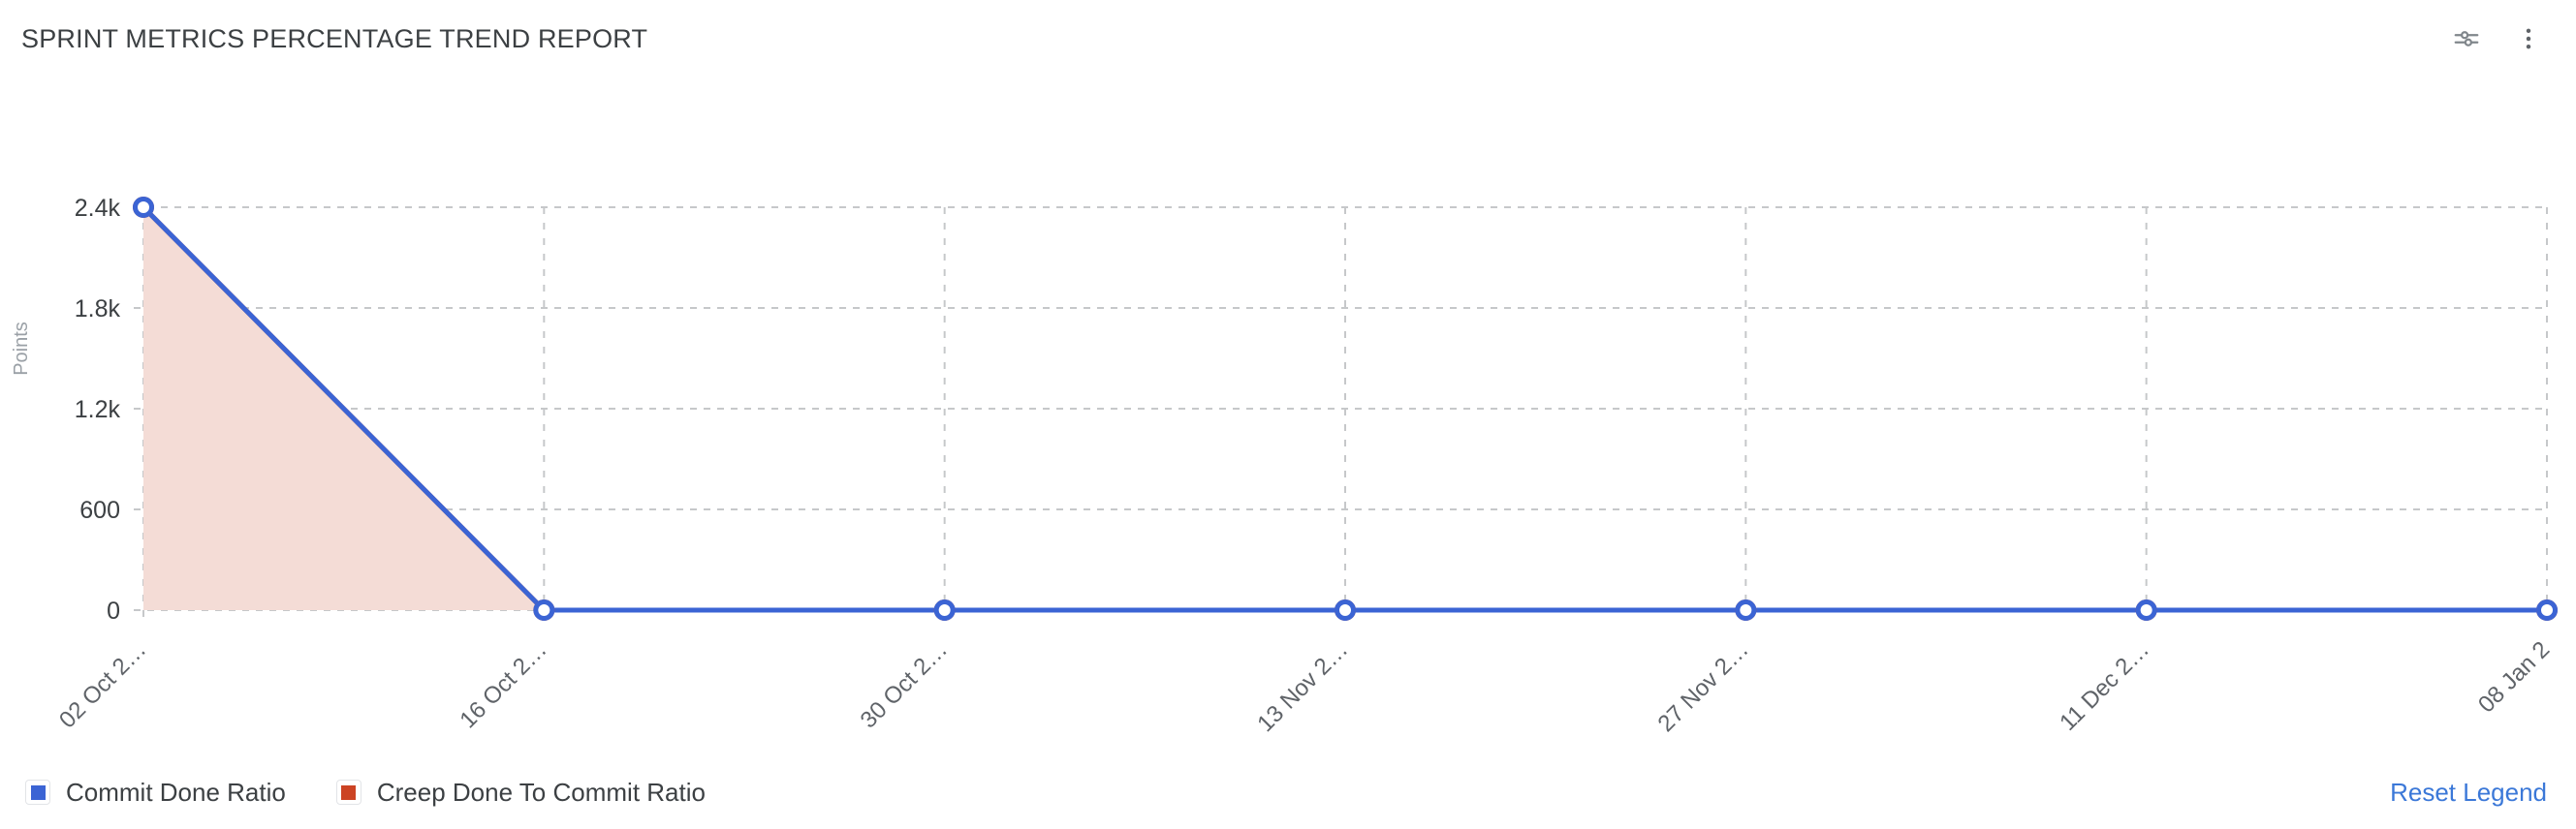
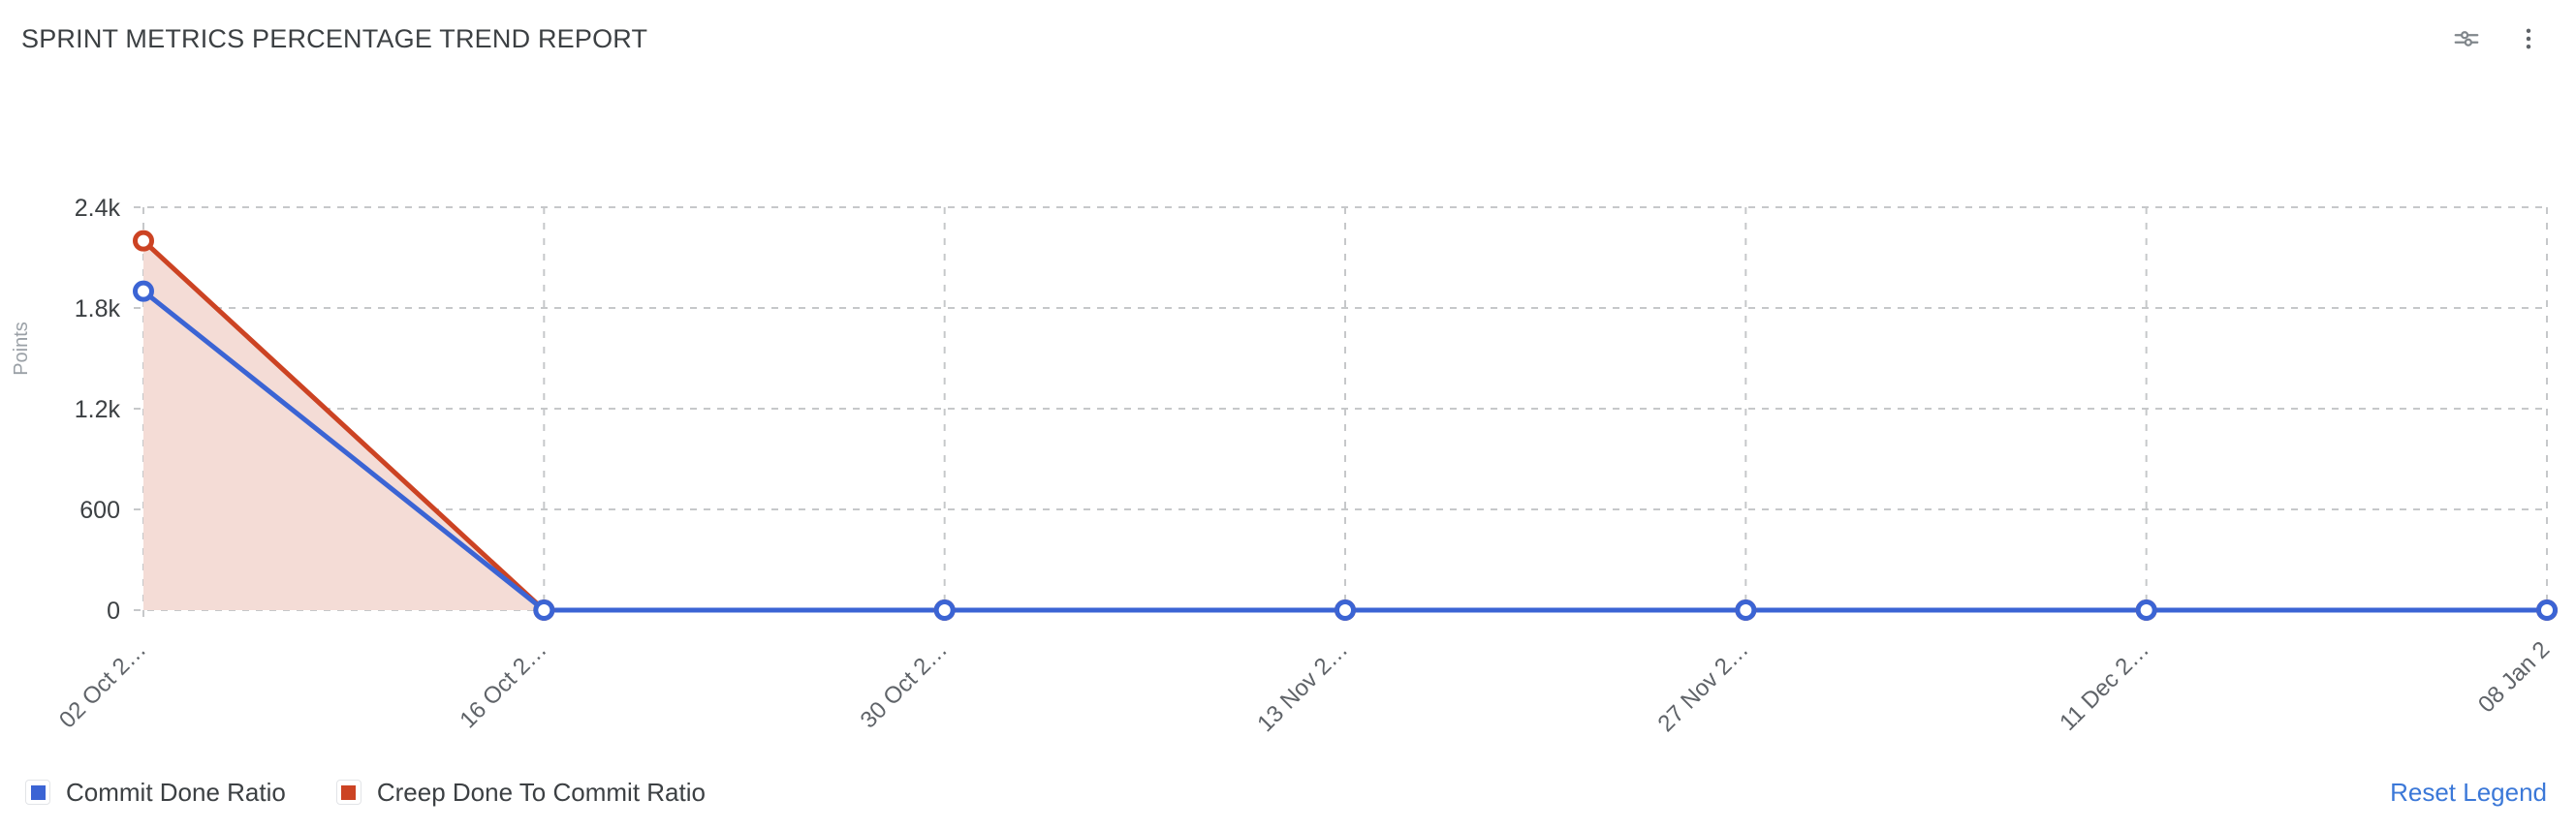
Commit Done Ratio/02 Oct 2…: 2.4k -> 1.9k
Creep Done To Commit Ratio/02 Oct 2…: 2.4k -> 2.2k
